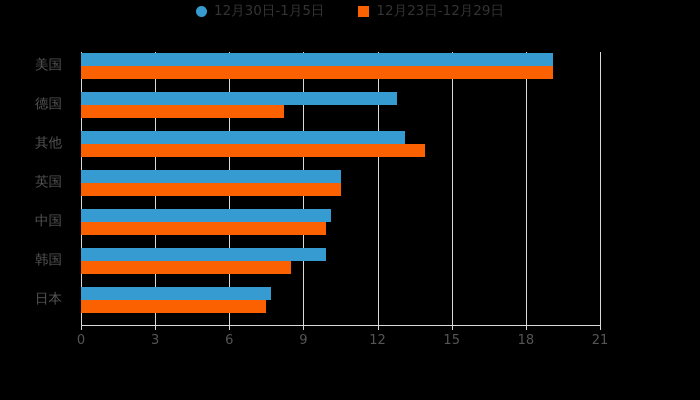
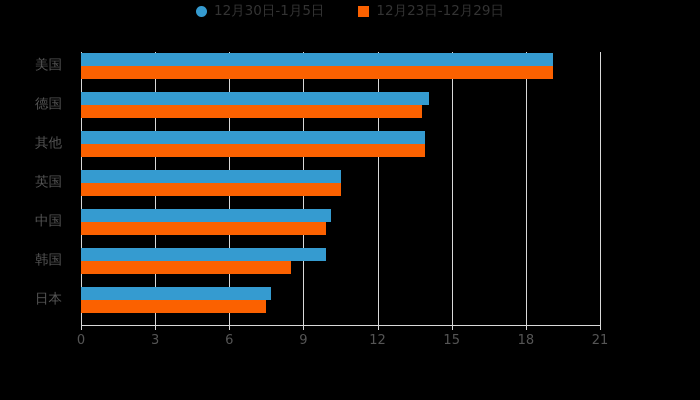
12月30日-1月5日/德国: 12.8 -> 14.1
12月23日-12月29日/德国: 8.2 -> 13.8
12月30日-1月5日/其他: 13.1 -> 13.9
